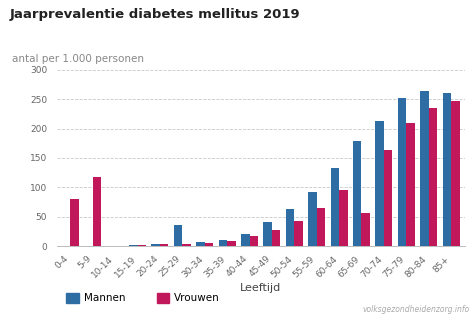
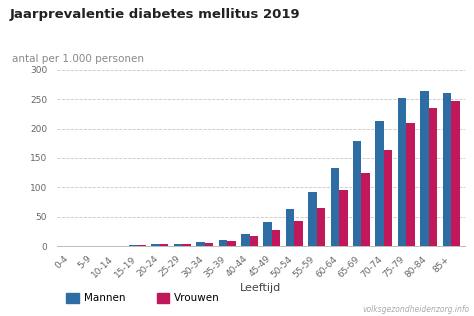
Vrouwen/0-4: 80 -> 0
Vrouwen/5-9: 118 -> 0
Mannen/25-29: 36 -> 5
Vrouwen/65-69: 56 -> 125
